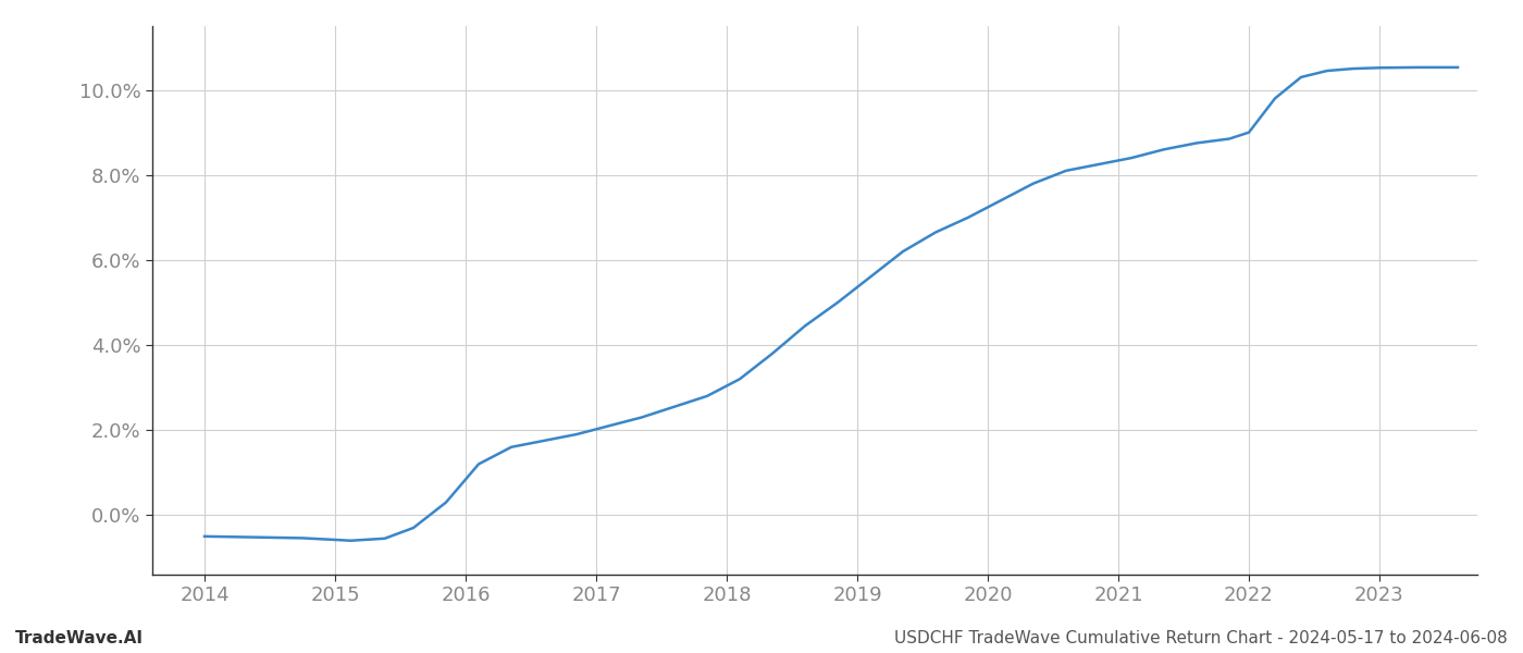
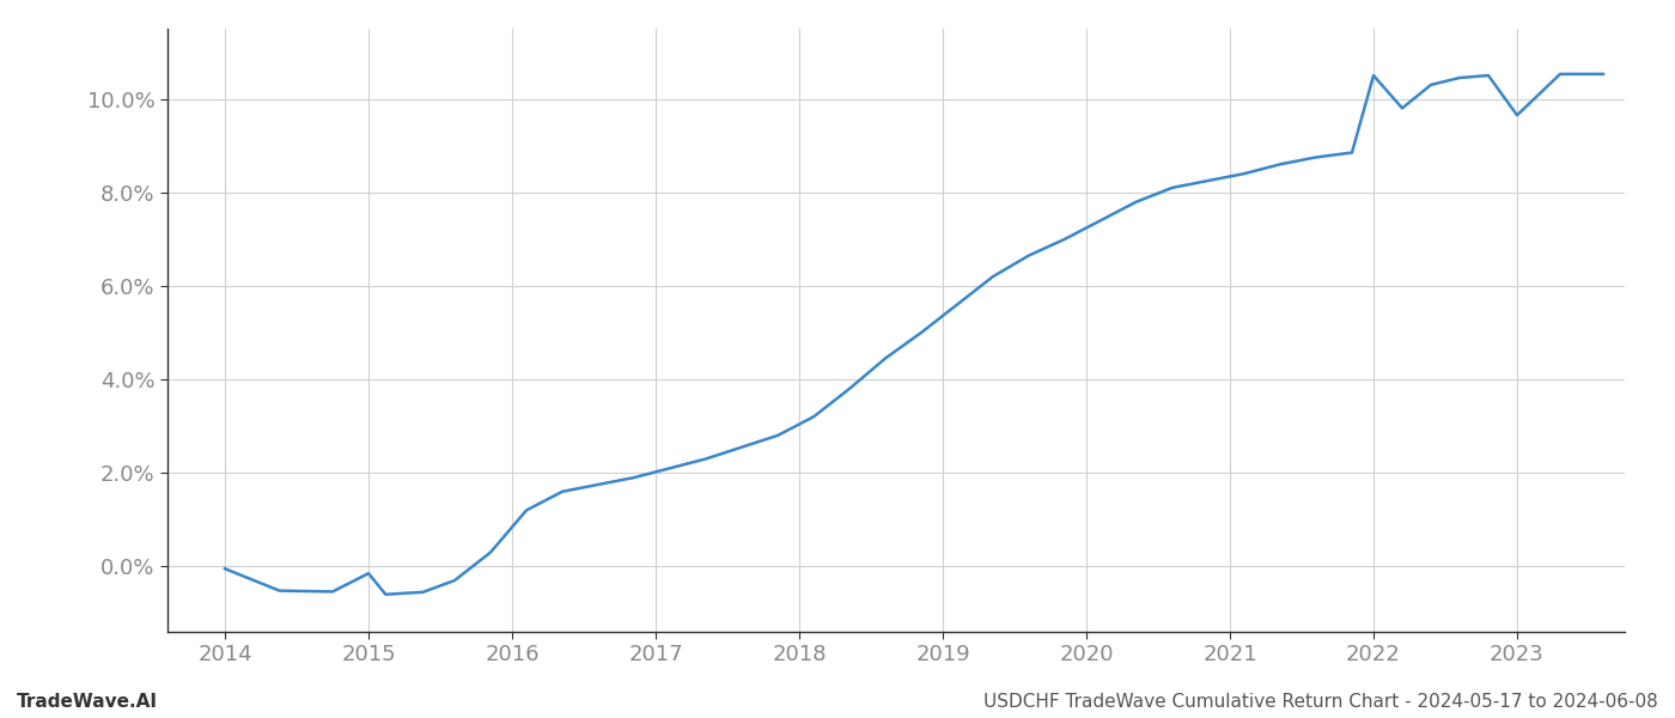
2014: -0.50% -> -0.05%
2015: -0.58% -> -0.15%
2022: 9.00% -> 10.50%
2023: 10.52% -> 9.65%
